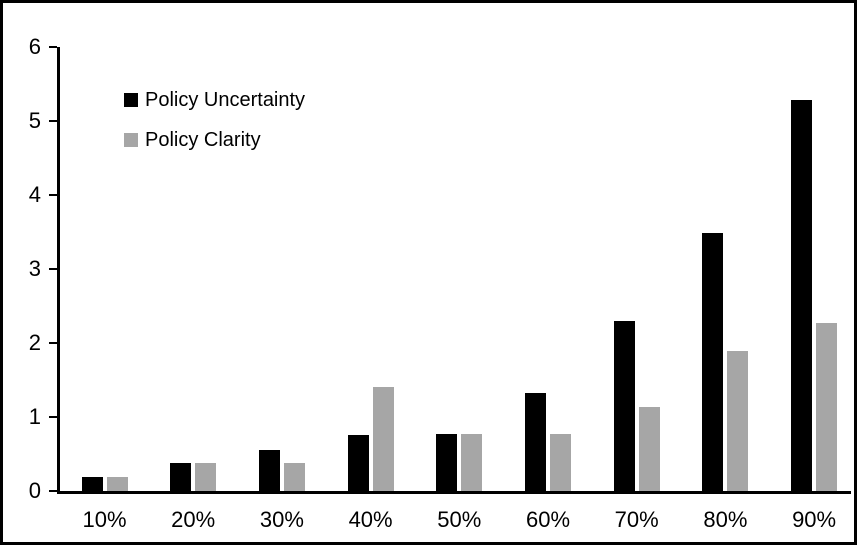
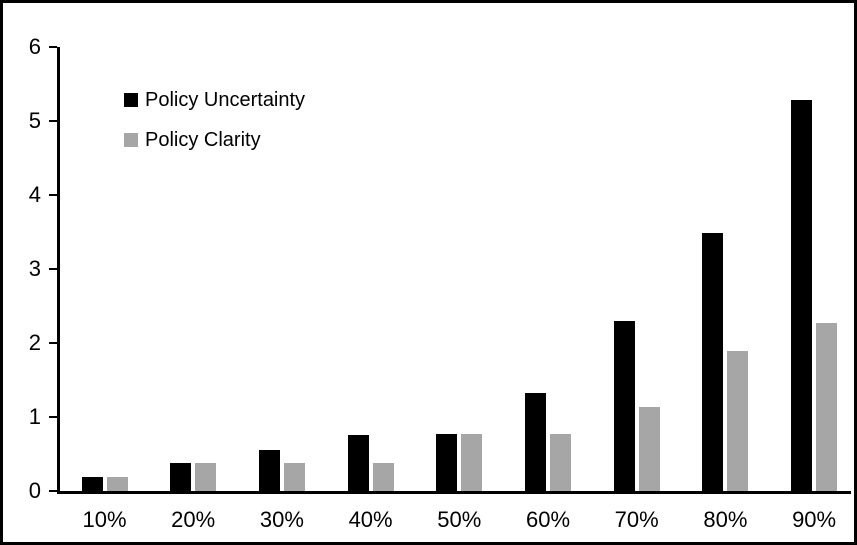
Policy Clarity/40%: 1.4 -> 0.4
